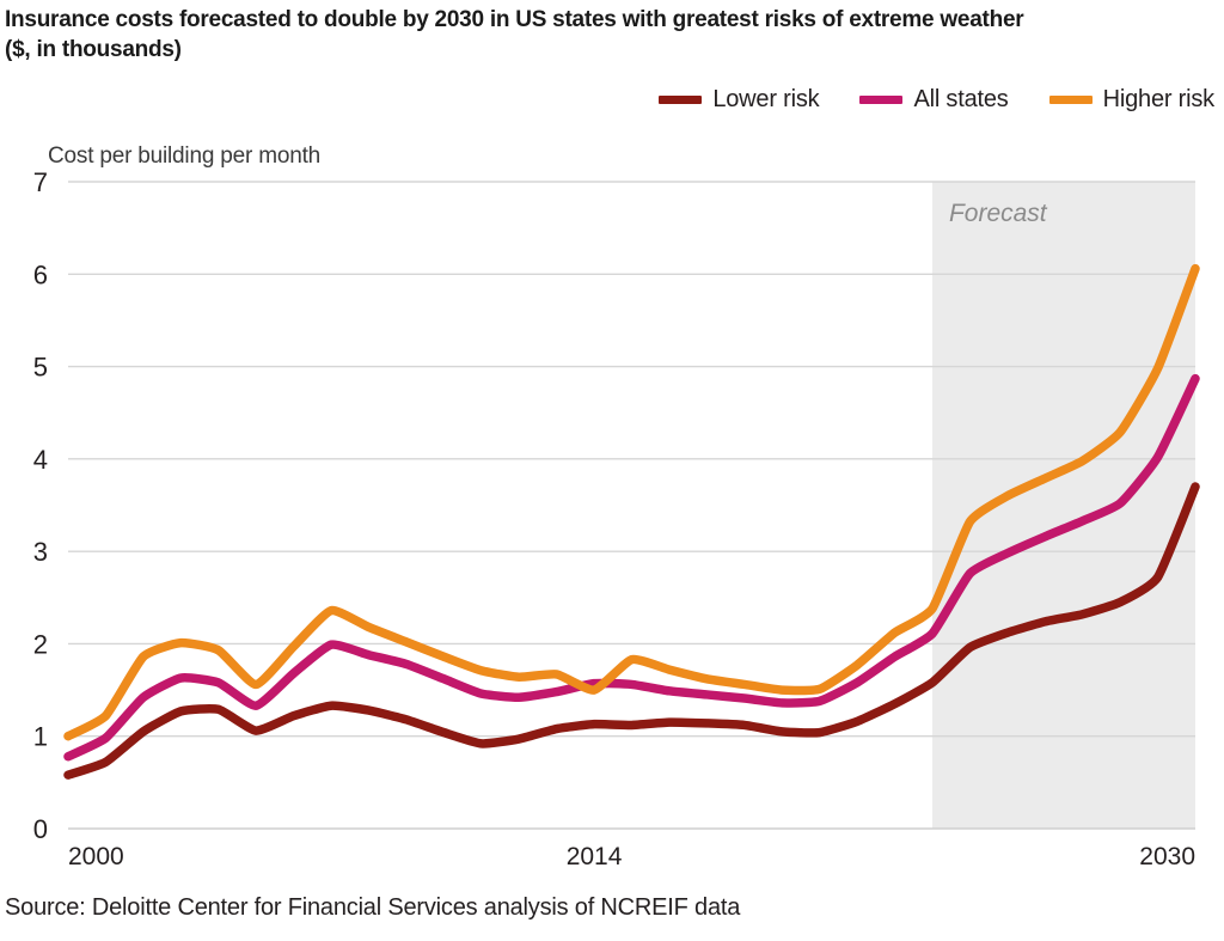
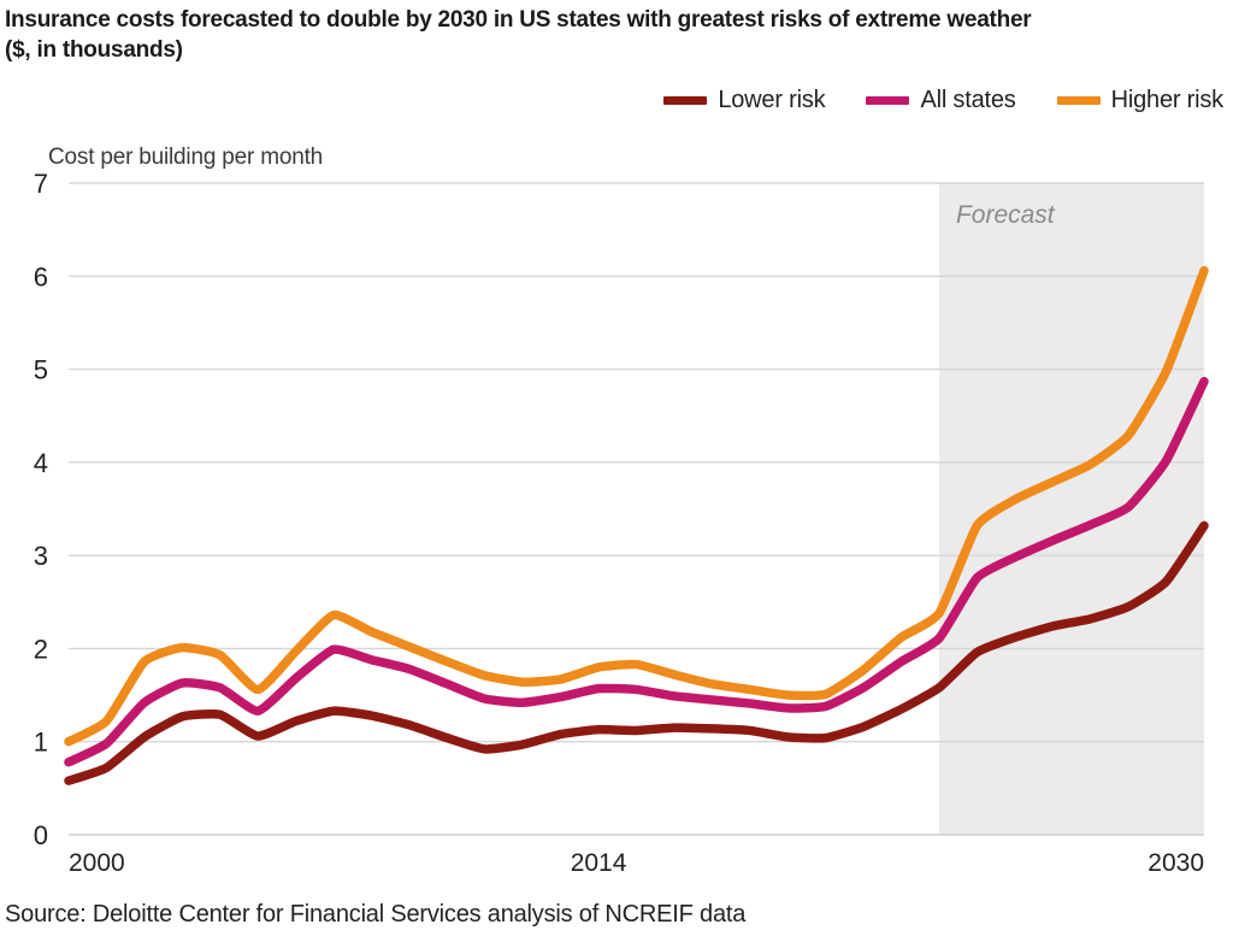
Higher risk/2014: 1.5 -> 1.8
Lower risk/2030: 3.7 -> 3.3
